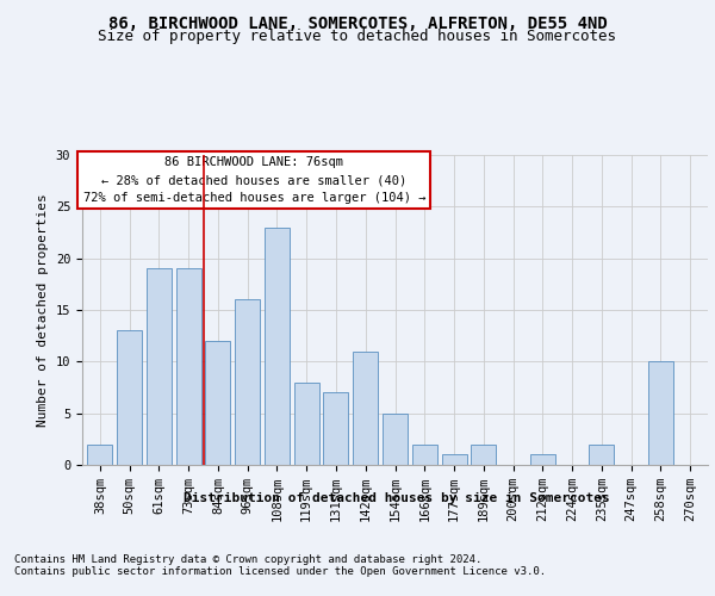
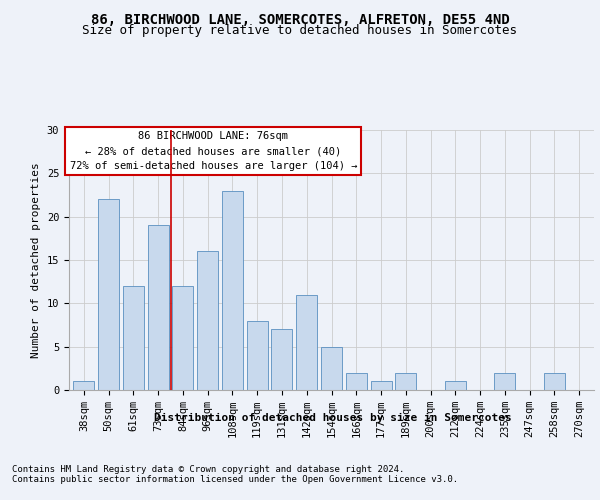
38sqm: 2 -> 1
50sqm: 13 -> 22
61sqm: 19 -> 12
258sqm: 10 -> 2
